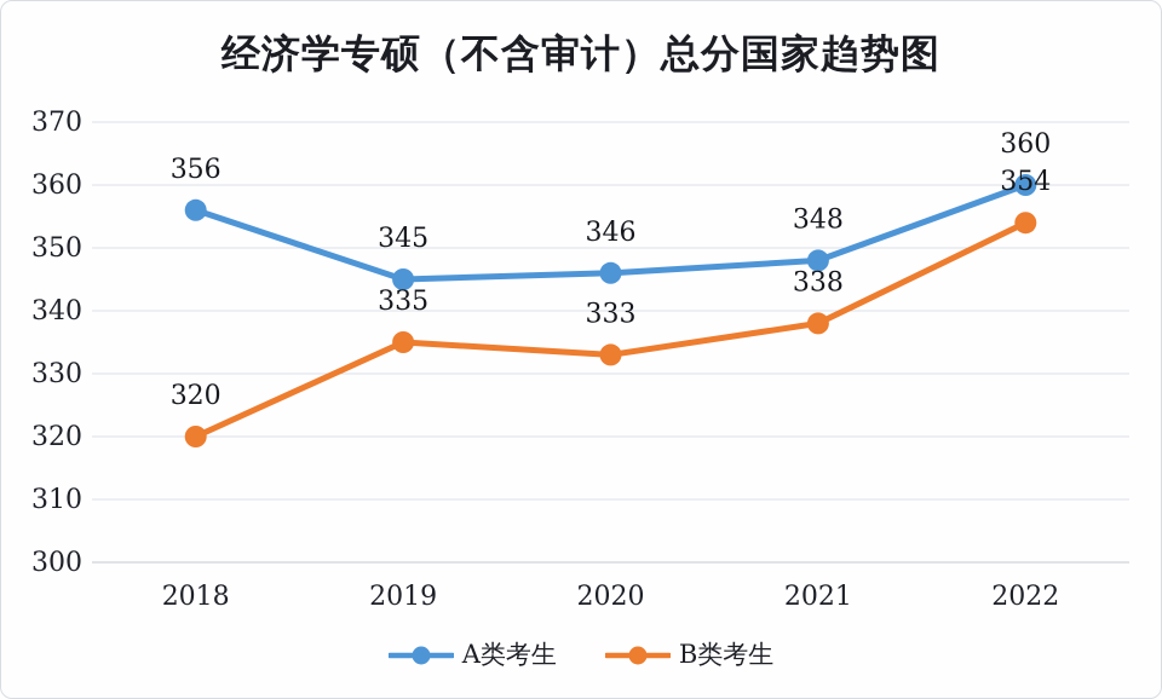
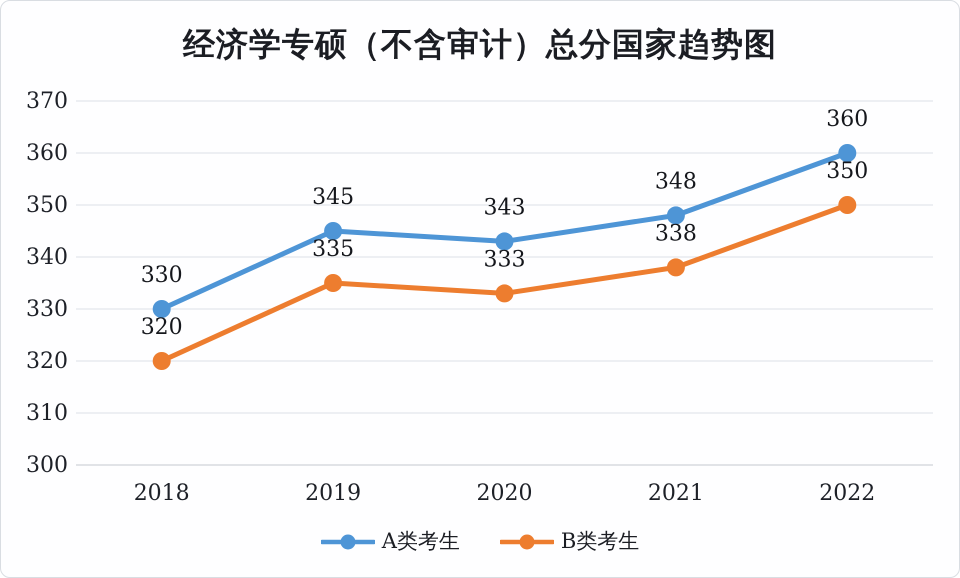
A类考生/2018: 356 -> 330
A类考生/2020: 346 -> 343
B类考生/2022: 354 -> 350
